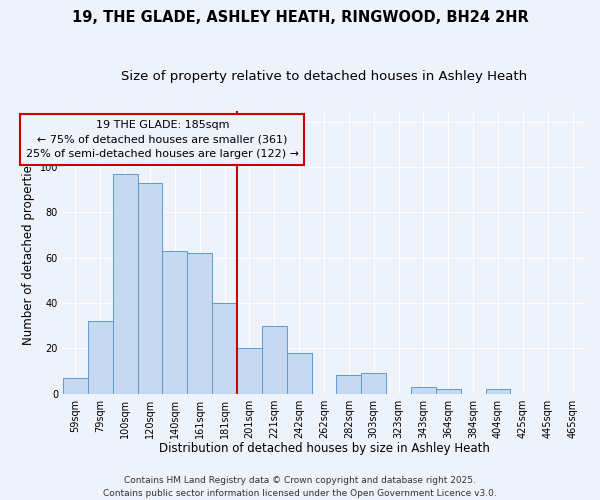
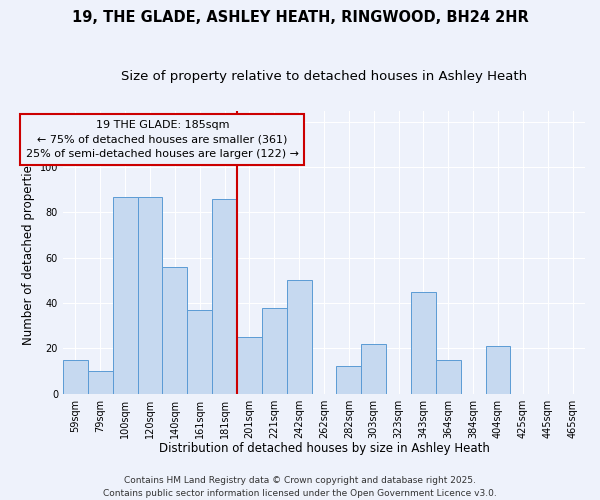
59sqm: 7 -> 15
79sqm: 32 -> 10
100sqm: 97 -> 87
120sqm: 93 -> 87
140sqm: 63 -> 56
161sqm: 62 -> 37
181sqm: 40 -> 86
201sqm: 20 -> 25
221sqm: 30 -> 38
242sqm: 18 -> 50
282sqm: 8 -> 12
303sqm: 9 -> 22
343sqm: 3 -> 45
364sqm: 2 -> 15
404sqm: 2 -> 21
